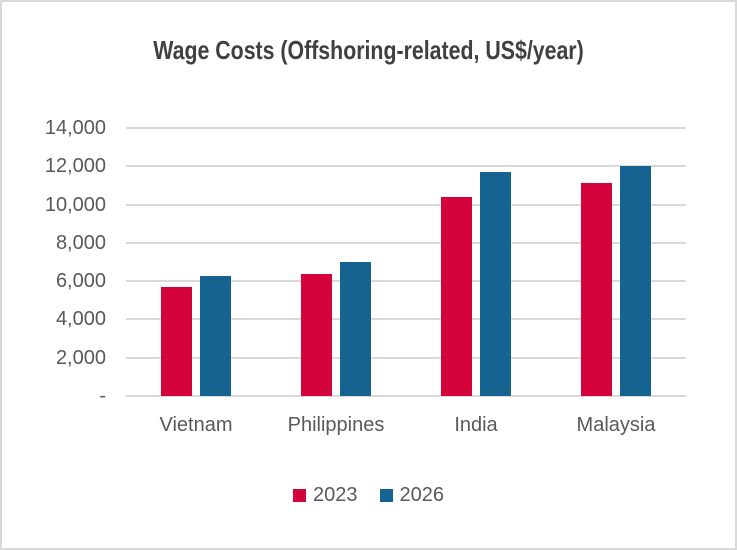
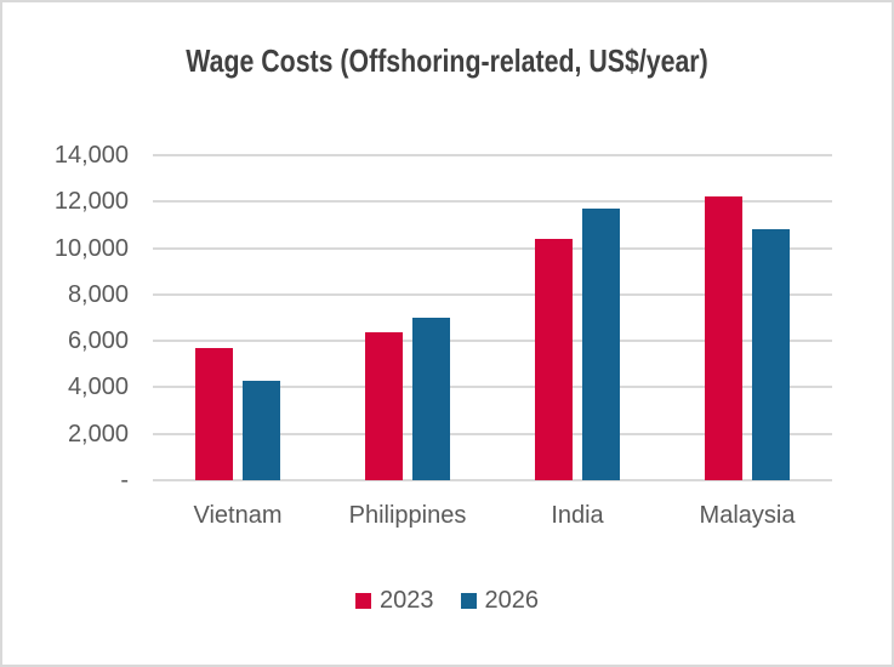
2026/Vietnam: 6200 -> 4300
2023/Malaysia: 11200 -> 12200
2026/Malaysia: 12000 -> 10800
